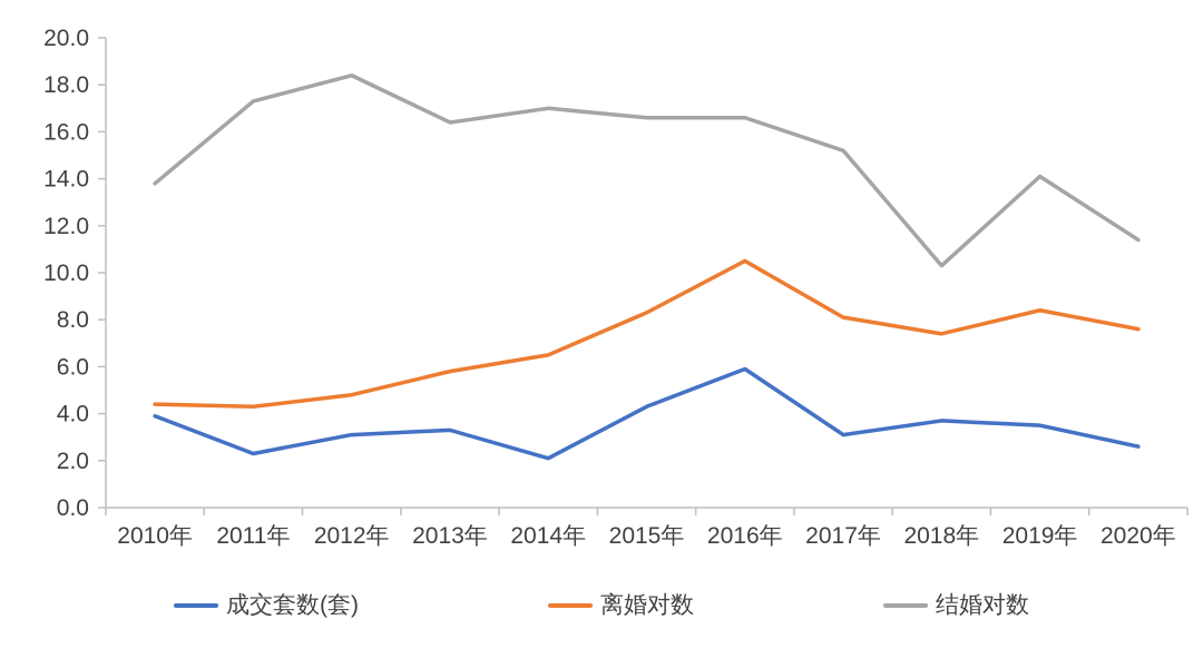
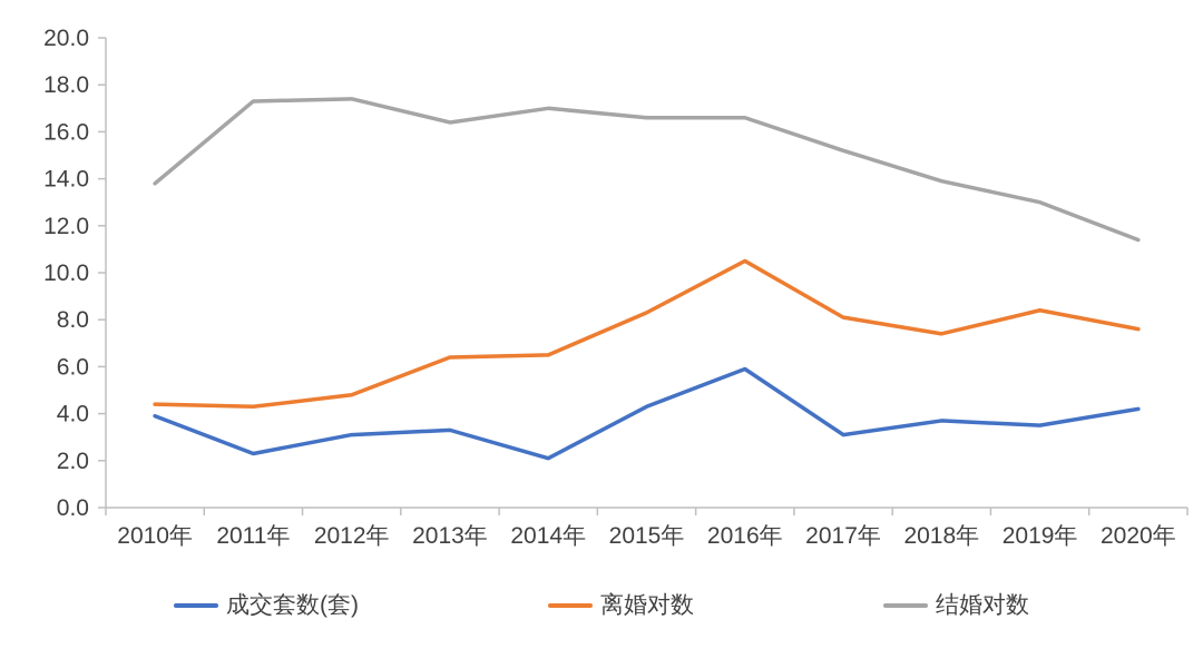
结婚对数/2012年: 18.4 -> 17.4
离婚对数/2013年: 5.8 -> 6.4
结婚对数/2018年: 10.3 -> 13.9
结婚对数/2019年: 14.1 -> 13.0
成交套数(套)/2020年: 2.6 -> 4.2
